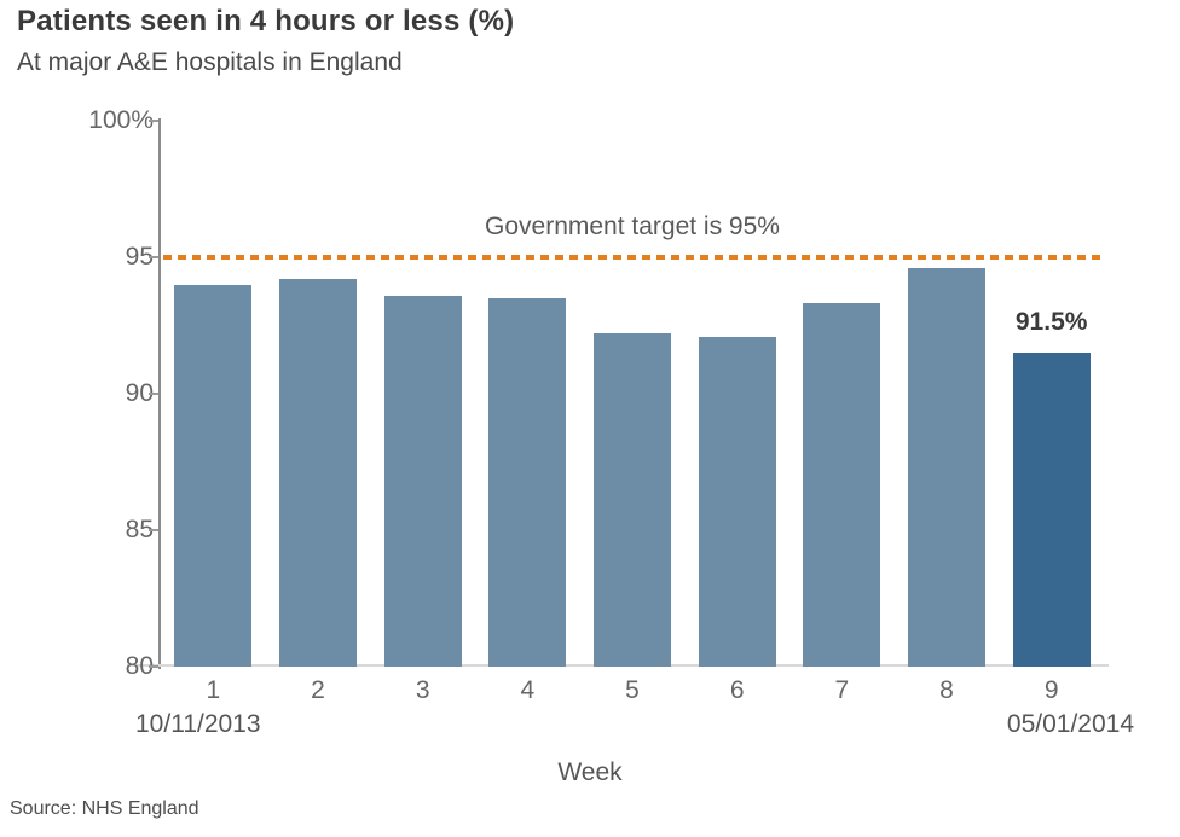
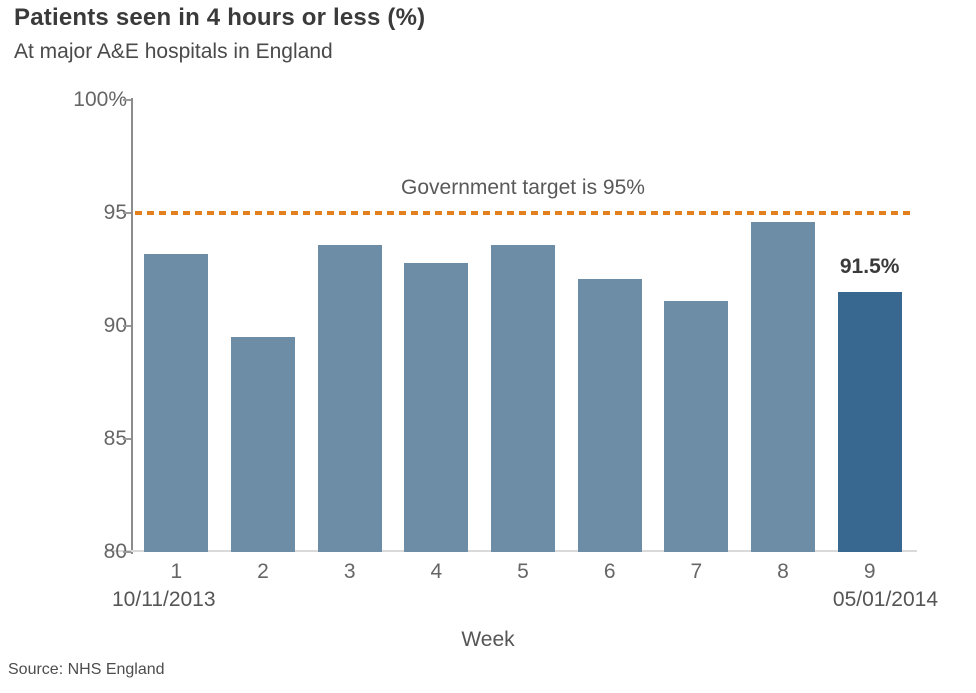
1: 94.0% -> 93.2%
2: 94.2% -> 89.5%
4: 93.5% -> 92.8%
5: 92.2% -> 93.6%
7: 93.3% -> 91.1%
